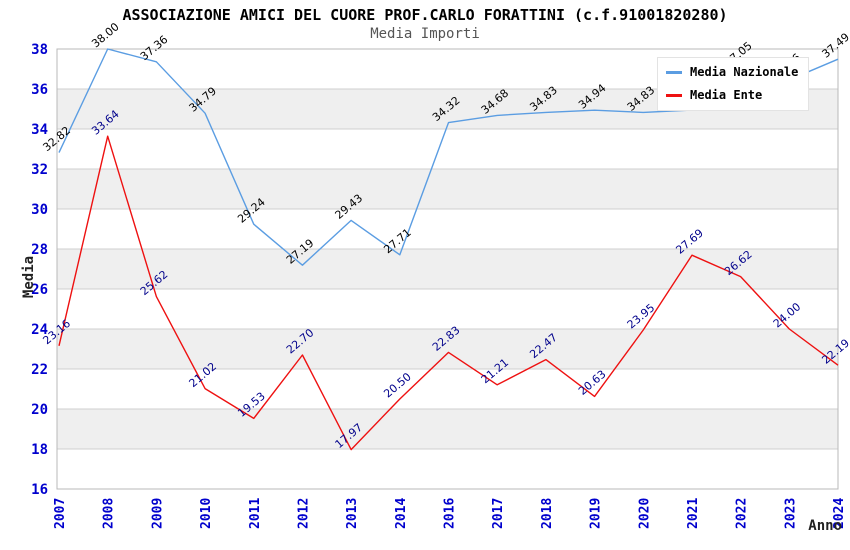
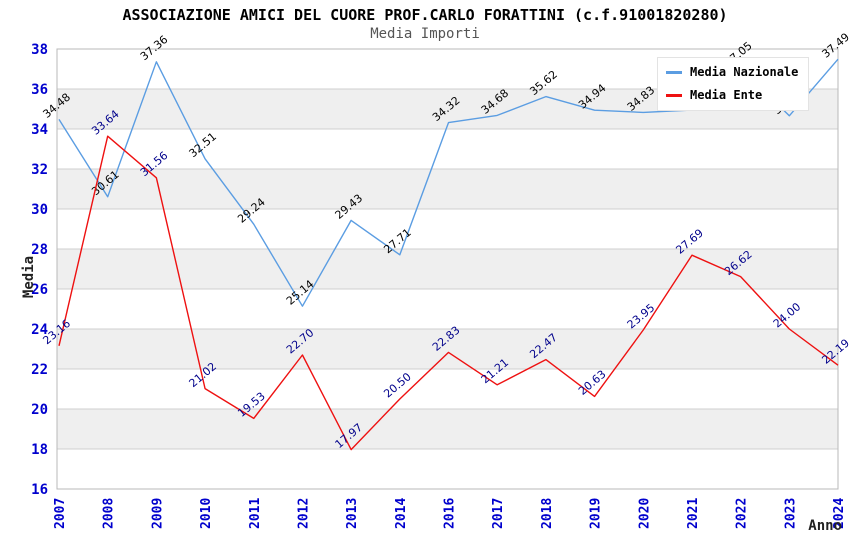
Media Nazionale/2007: 32.82 -> 34.48
Media Nazionale/2008: 38.00 -> 30.61
Media Ente/2009: 25.62 -> 31.56
Media Nazionale/2010: 34.79 -> 32.51
Media Nazionale/2012: 27.19 -> 25.14
Media Nazionale/2018: 34.83 -> 35.62
Media Nazionale/2023: 36.46 -> 34.66
